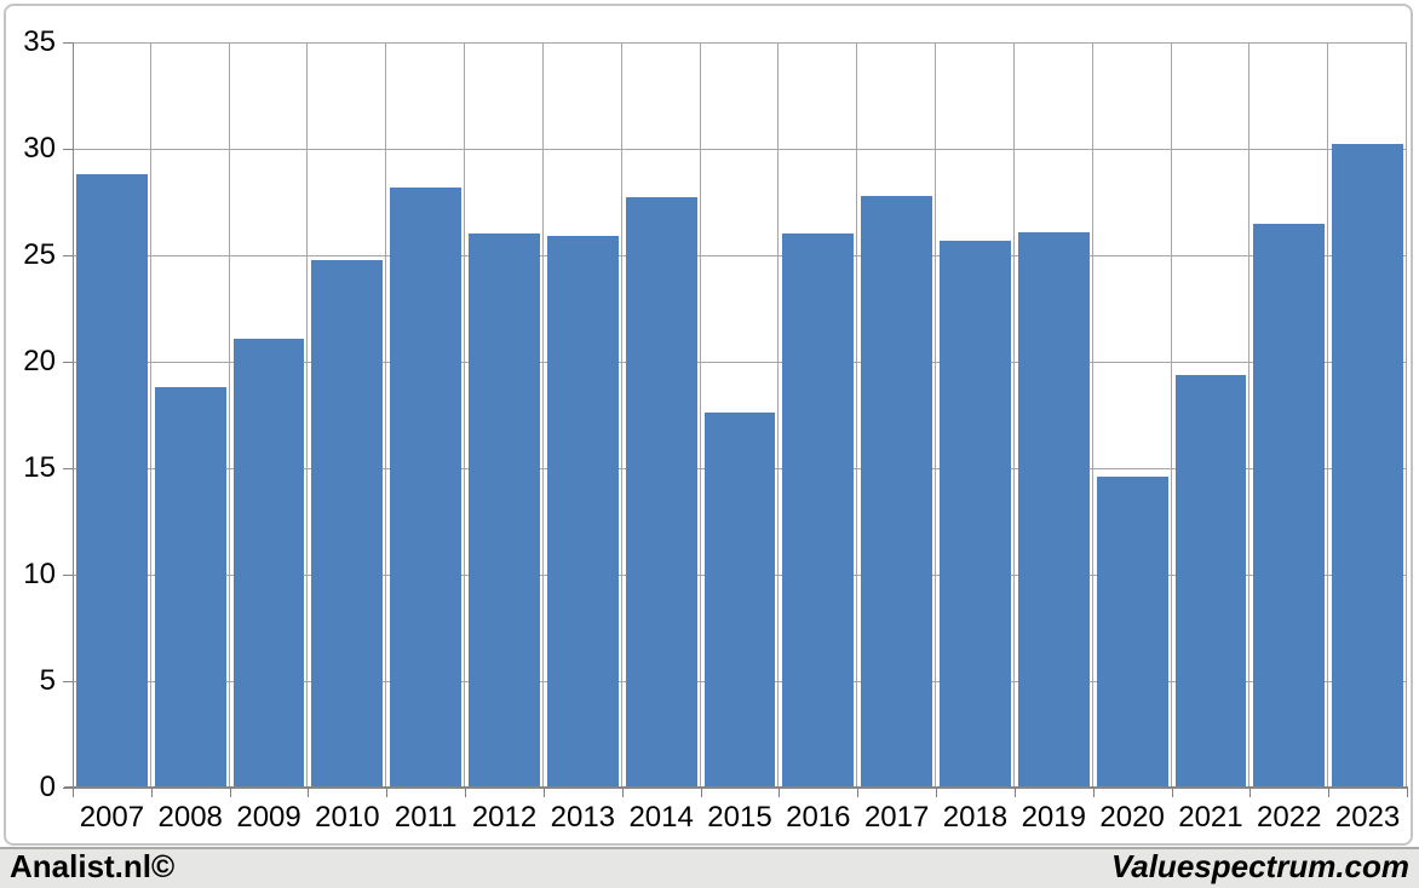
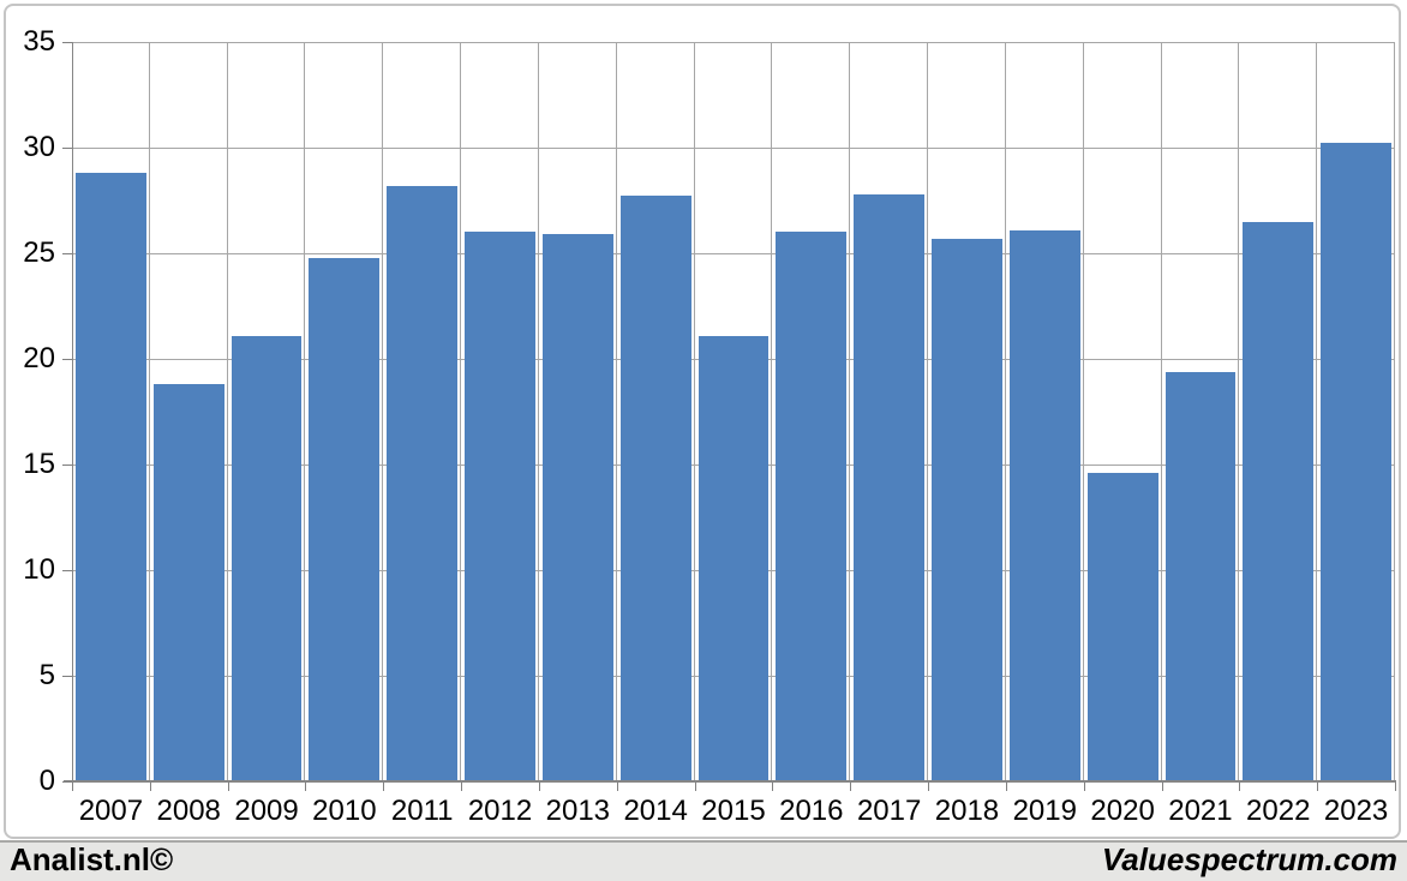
2015: 17.6 -> 21.1
